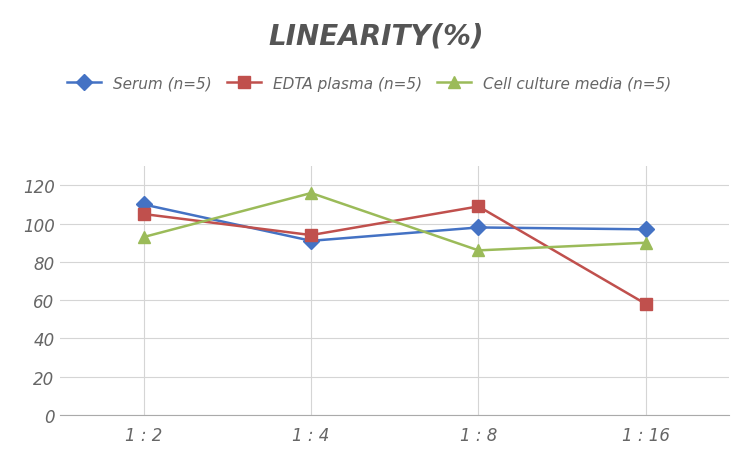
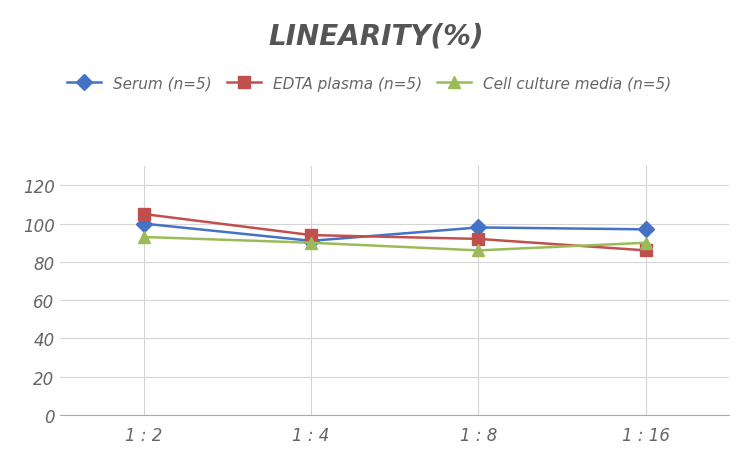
Serum (n=5)/1 : 2: 110 -> 100
Cell culture media (n=5)/1 : 4: 116 -> 90
EDTA plasma (n=5)/1 : 8: 109 -> 92
EDTA plasma (n=5)/1 : 16: 58 -> 86
